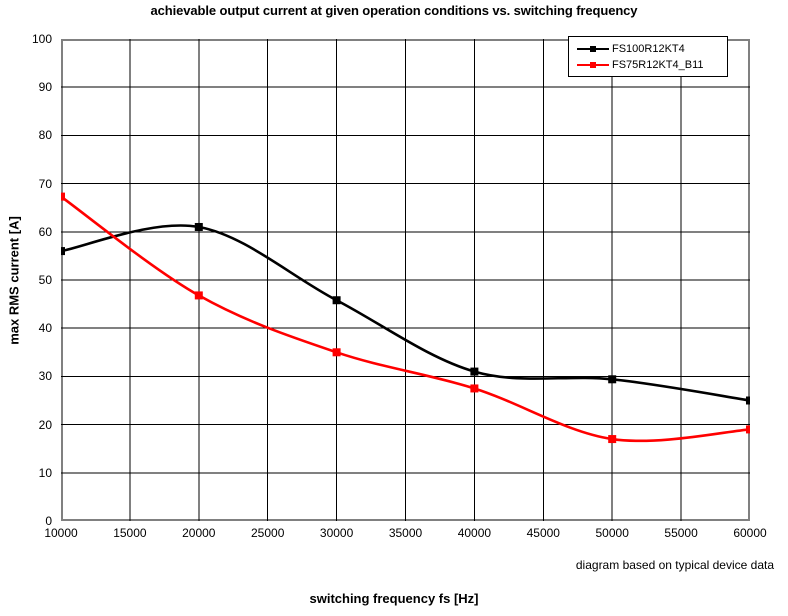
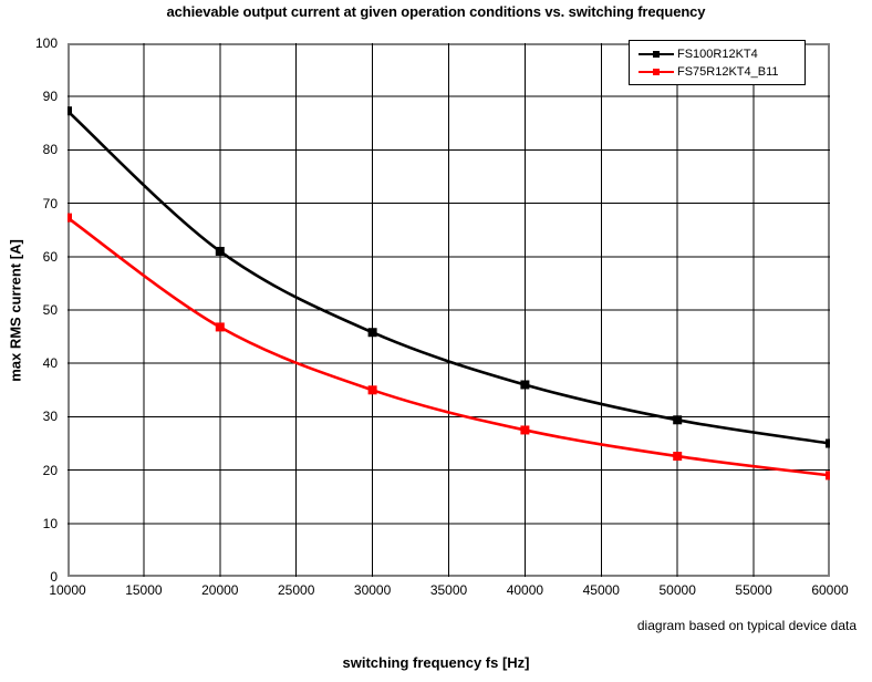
FS100R12KT4/10000: 56 -> 87
FS100R12KT4/40000: 31 -> 36
FS75R12KT4_B11/50000: 17 -> 23
